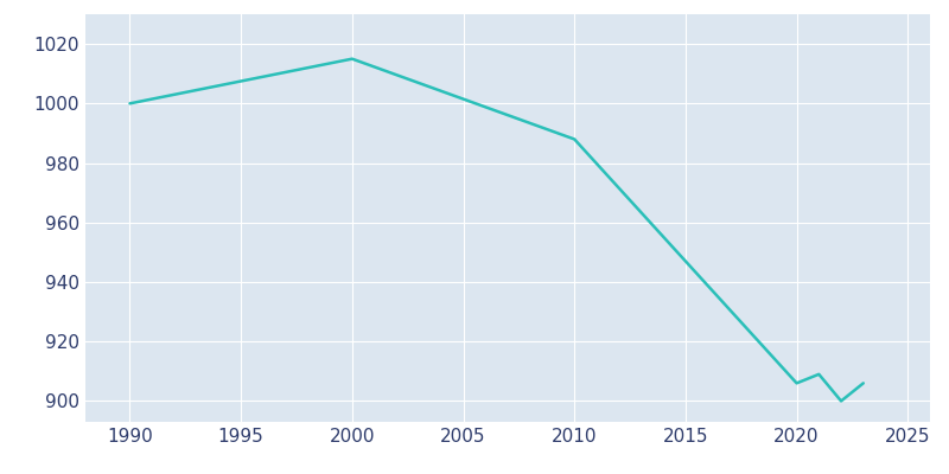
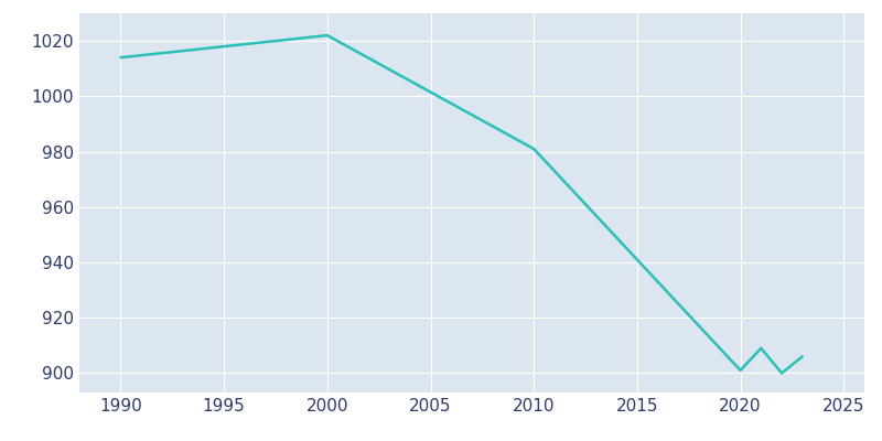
1990: 1000 -> 1014
2000: 1015 -> 1022
2010: 988 -> 981
2020: 906 -> 901
